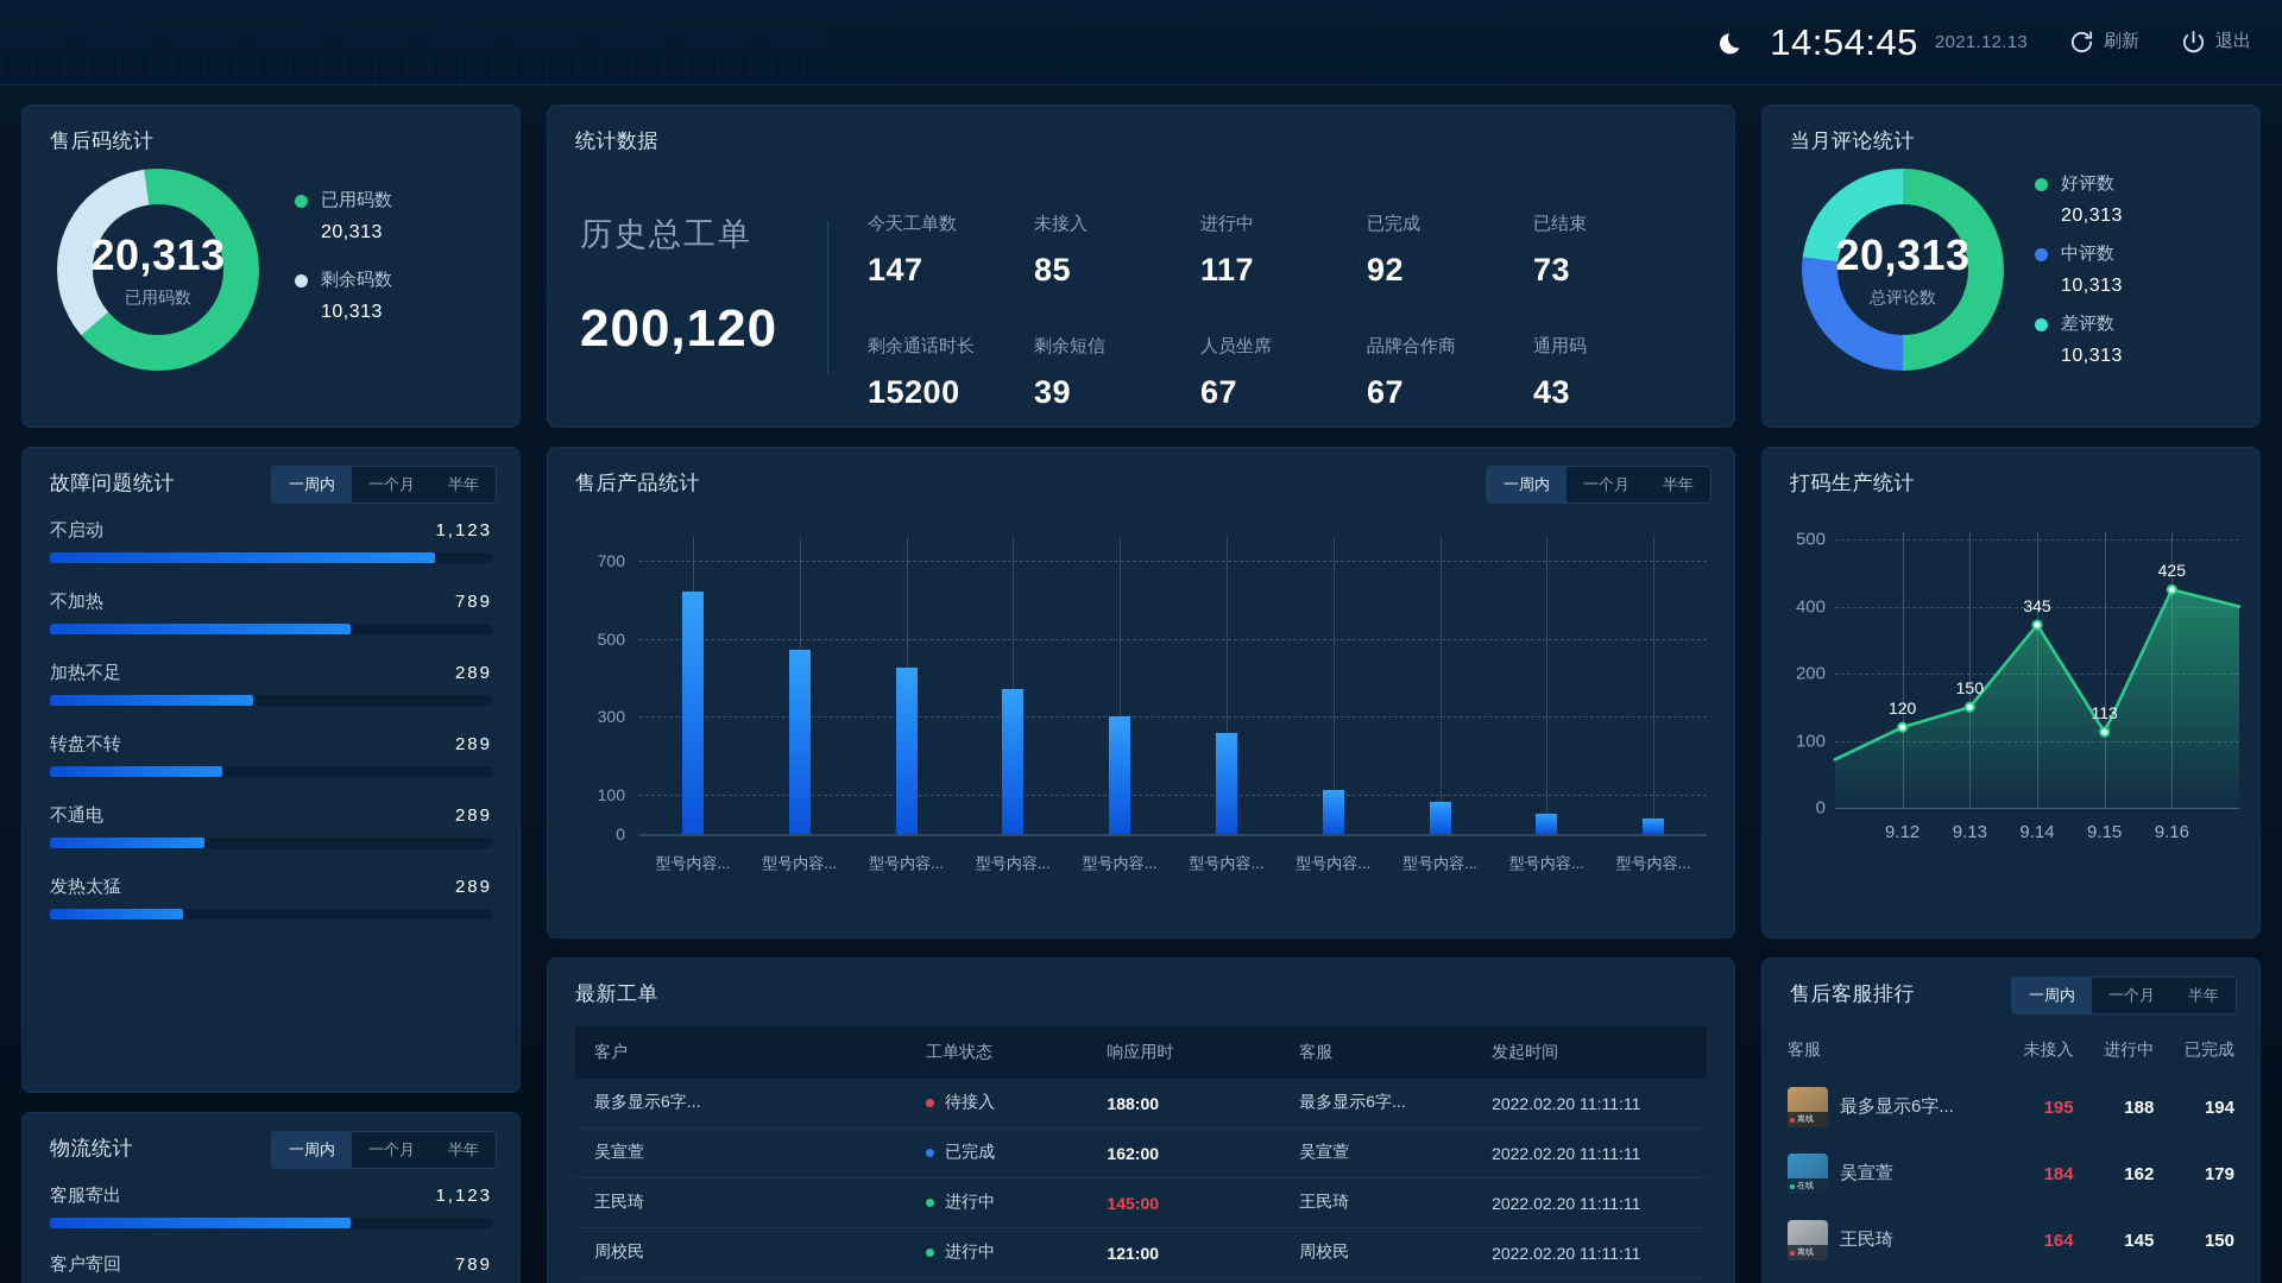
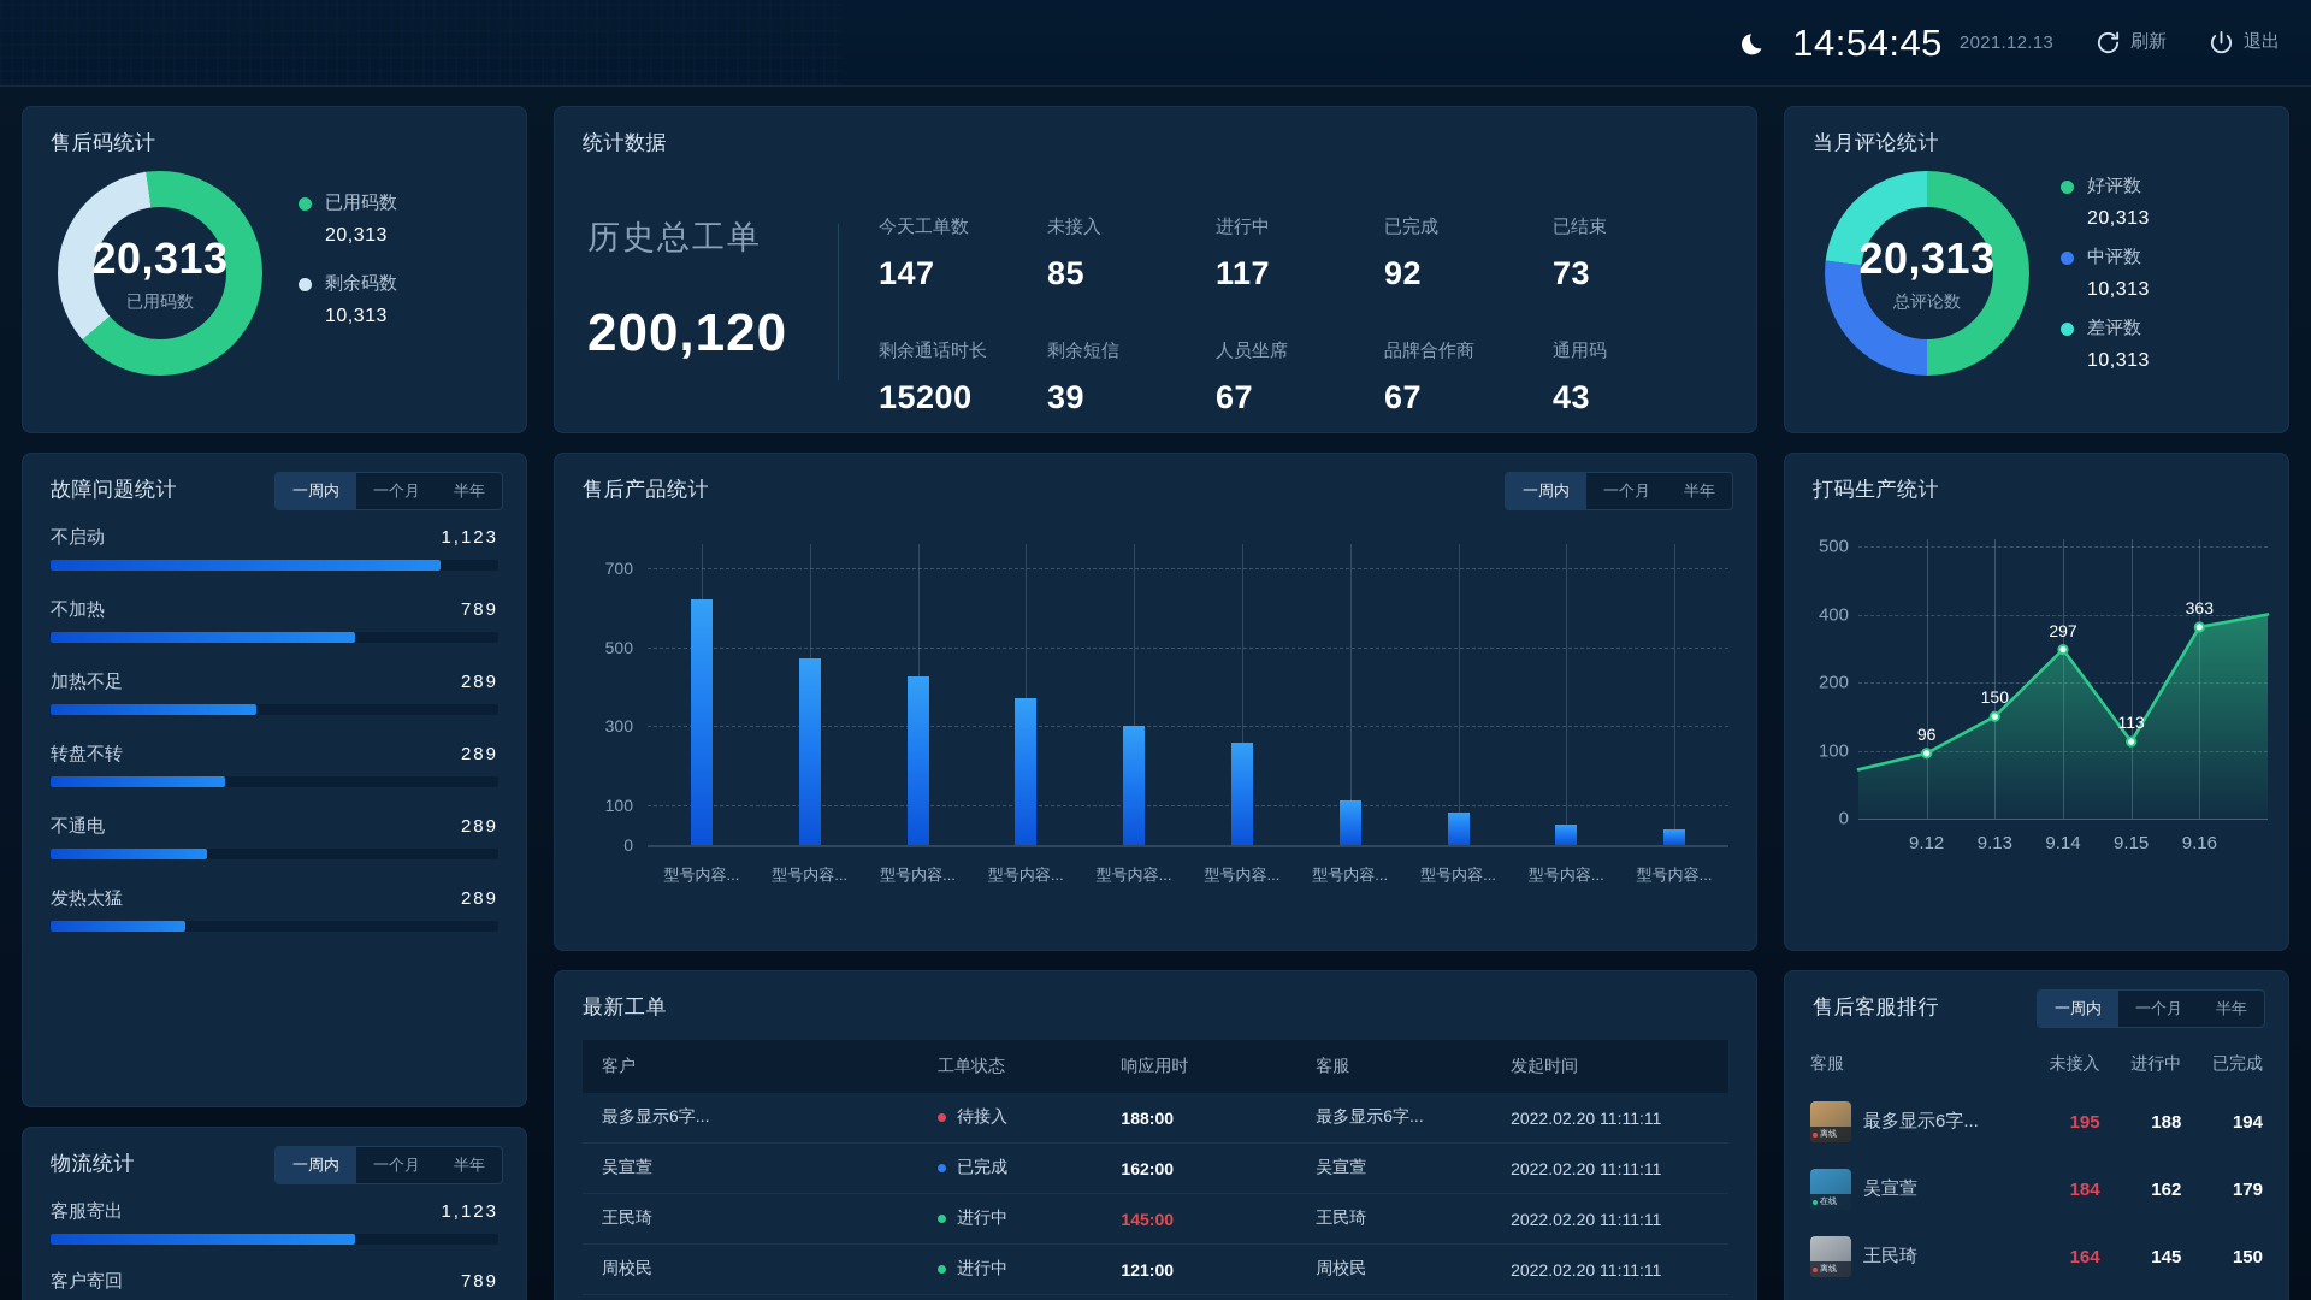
打码生产统计/9.12: 120 -> 96
打码生产统计/9.14: 345 -> 297
打码生产统计/9.16: 425 -> 363
